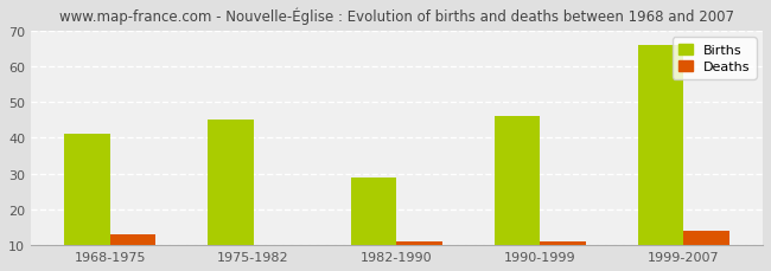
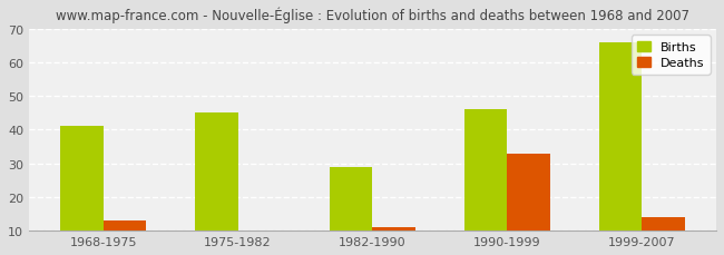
Deaths/1990-1999: 11 -> 33
